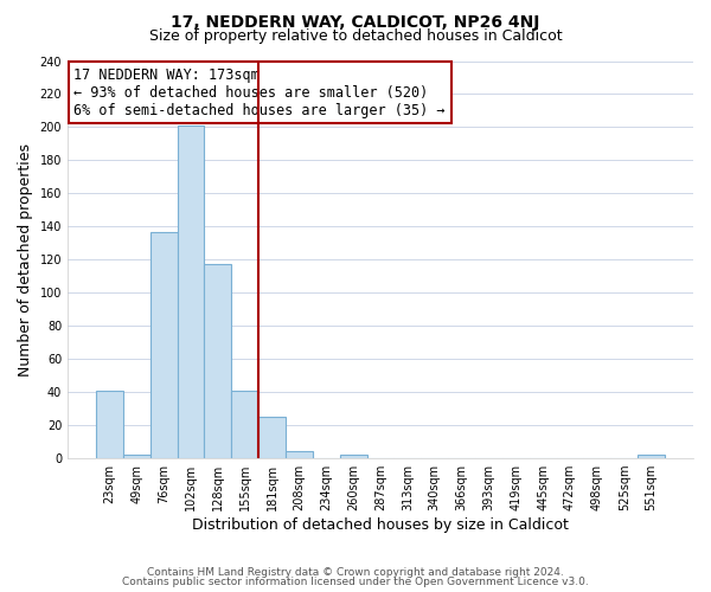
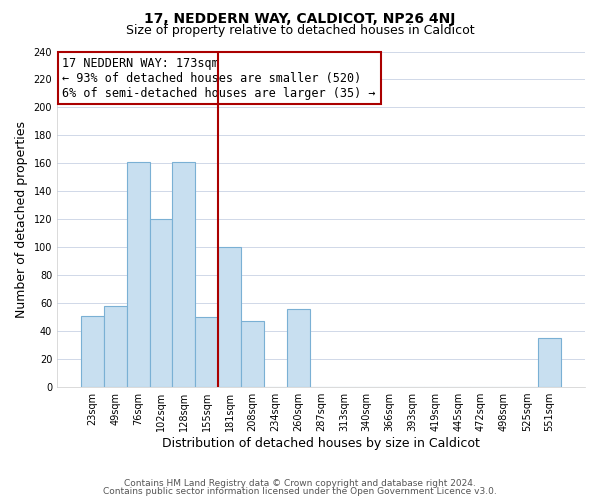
23sqm: 41 -> 51
49sqm: 2 -> 58
76sqm: 137 -> 161
102sqm: 201 -> 120
128sqm: 117 -> 161
155sqm: 41 -> 50
181sqm: 25 -> 100
208sqm: 4 -> 47
260sqm: 2 -> 56
551sqm: 2 -> 35
